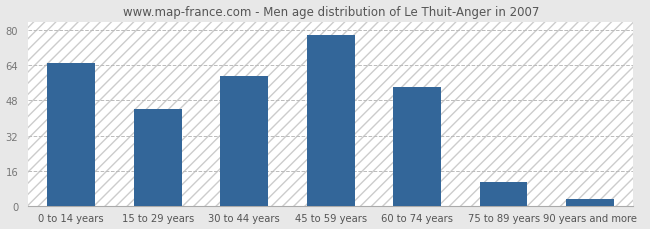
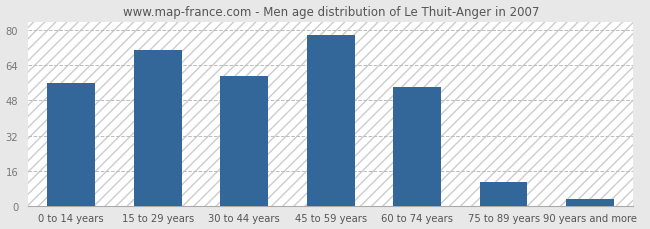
0 to 14 years: 65 -> 56
15 to 29 years: 44 -> 71
